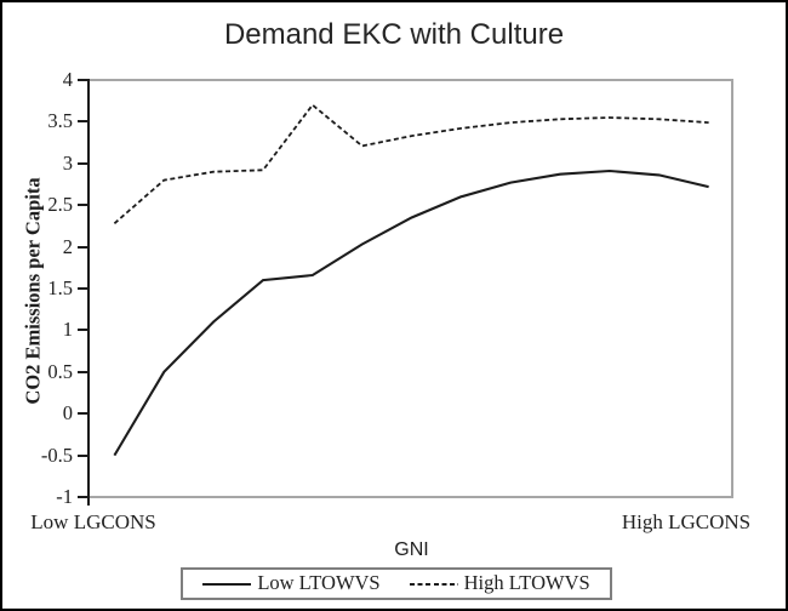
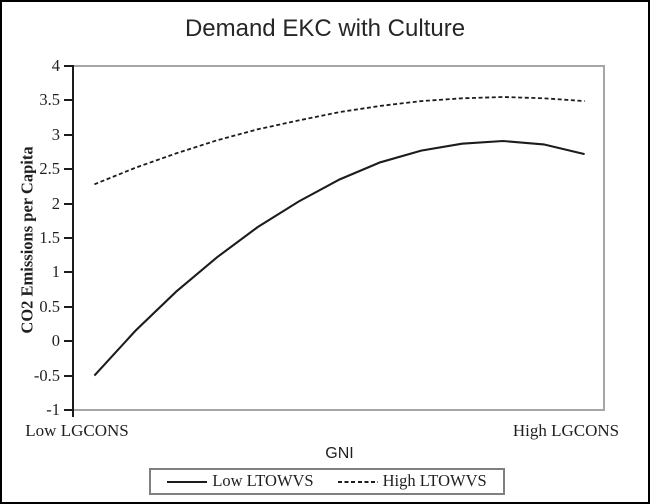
Low LTOWVS/1: 0.5 -> 0.1
High LTOWVS/1: 2.8 -> 2.5
Low LTOWVS/2: 1.1 -> 0.7
High LTOWVS/2: 2.9 -> 2.7
Low LTOWVS/3: 1.6 -> 1.2
High LTOWVS/4: 3.7 -> 3.1
